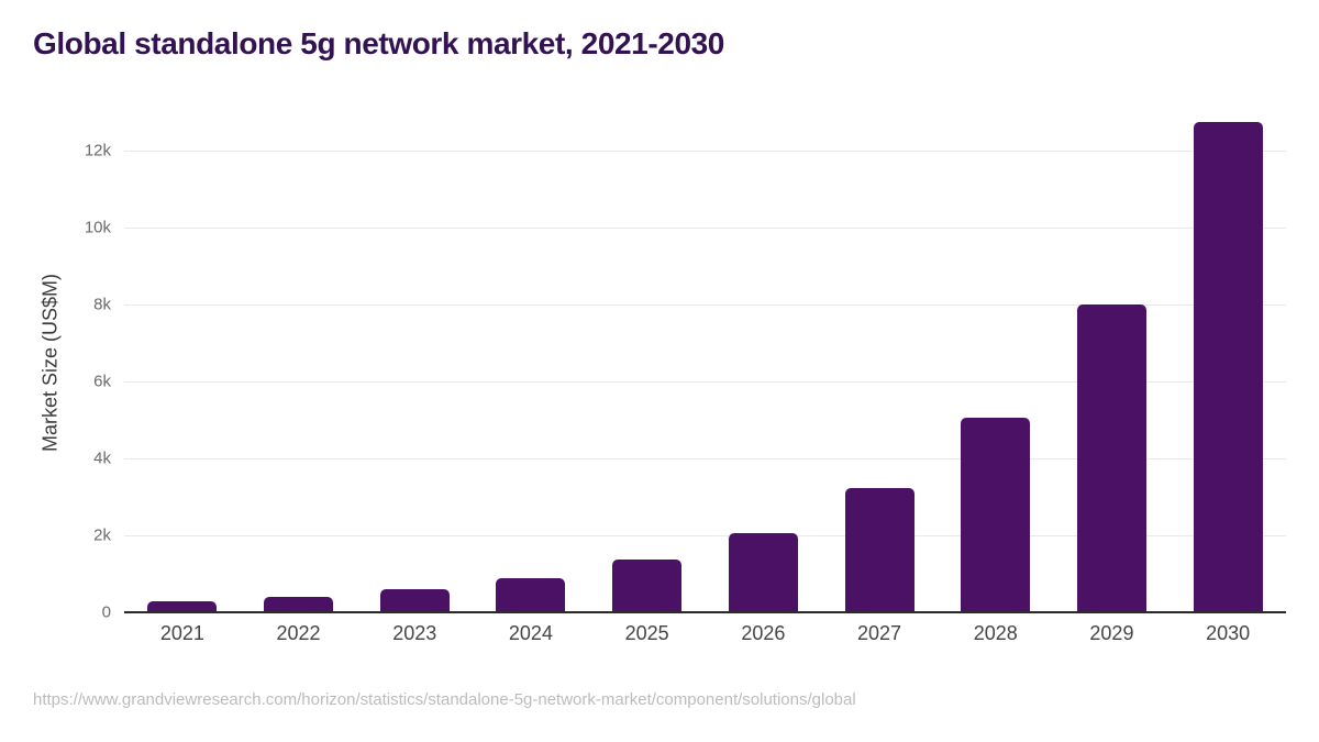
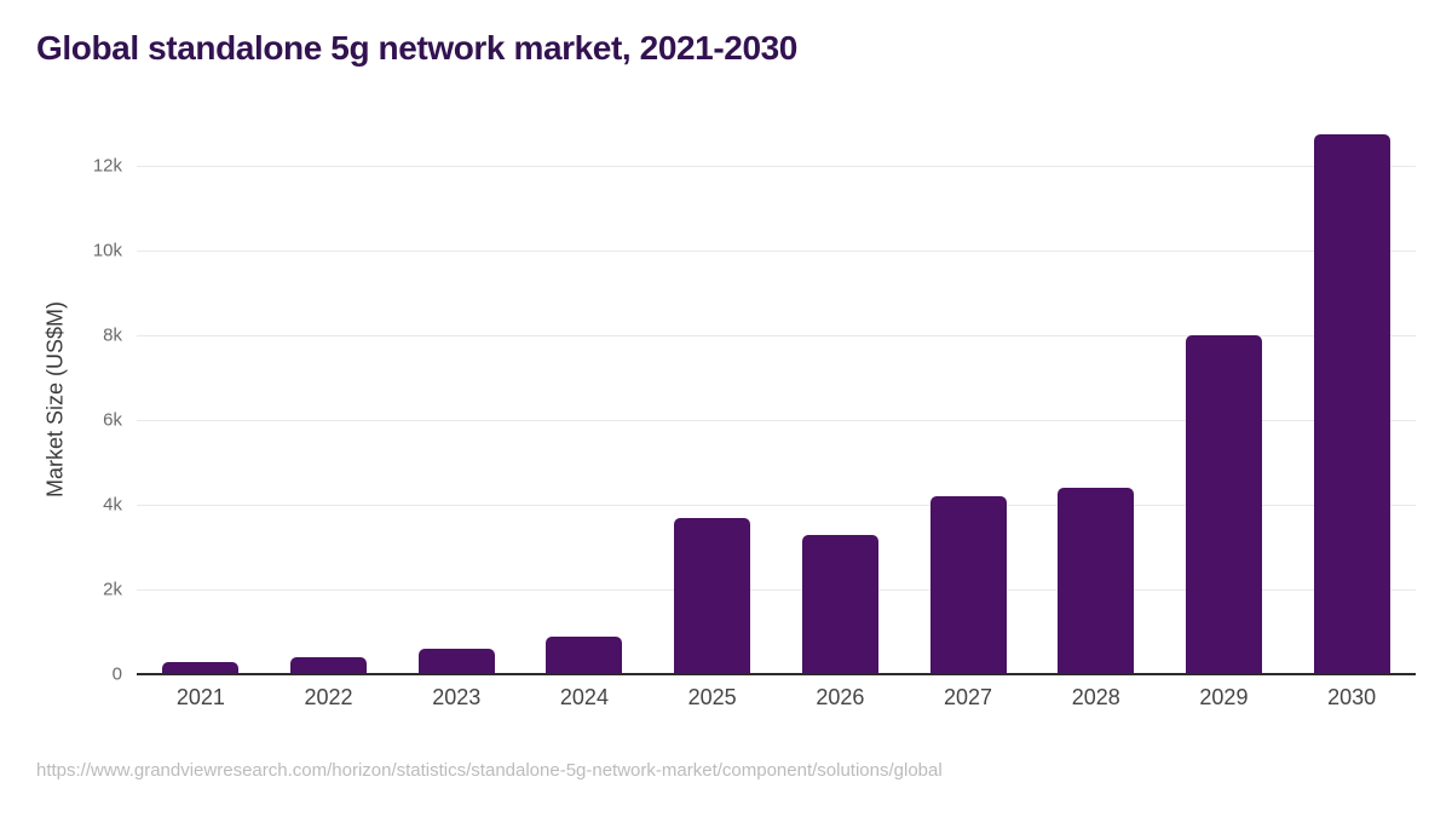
2025: 1.4k -> 3.7k
2026: 2.0k -> 3.3k
2027: 3.2k -> 4.2k
2028: 5.1k -> 4.4k
